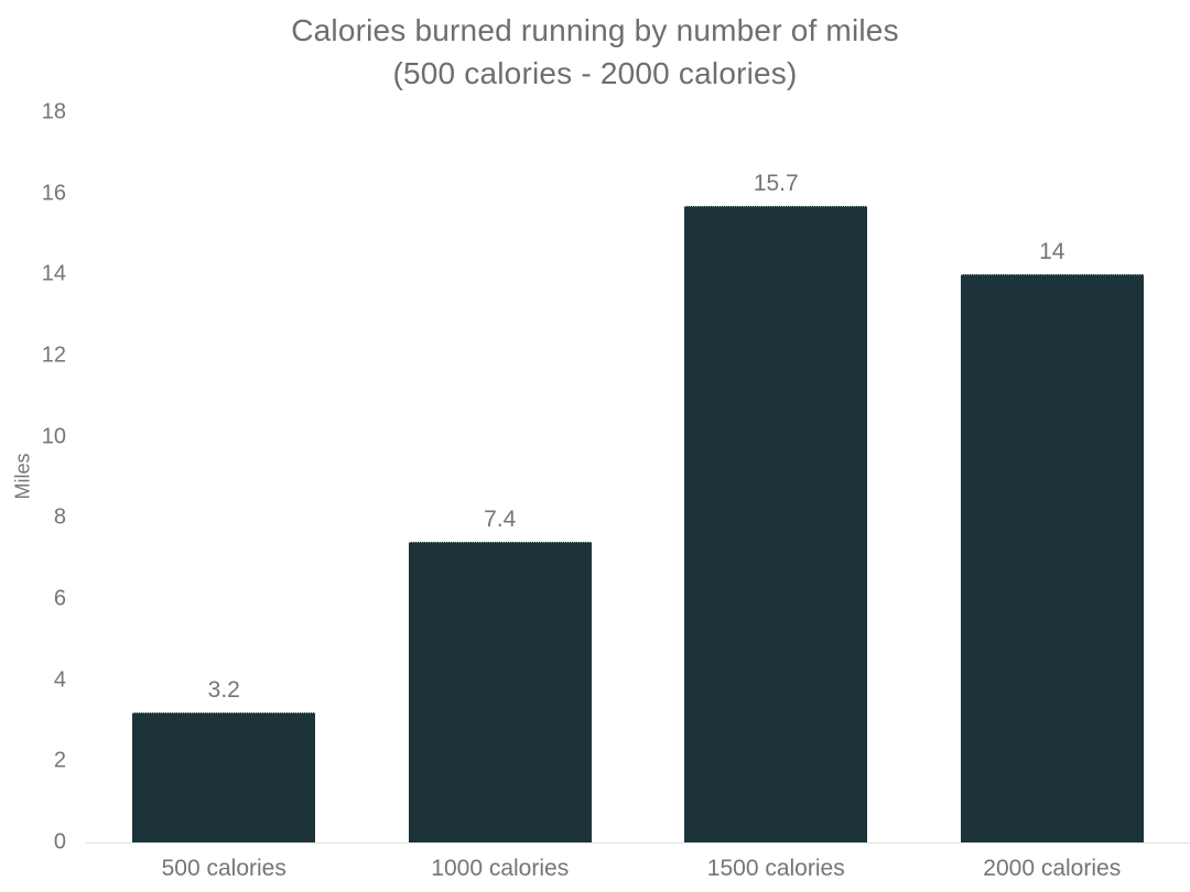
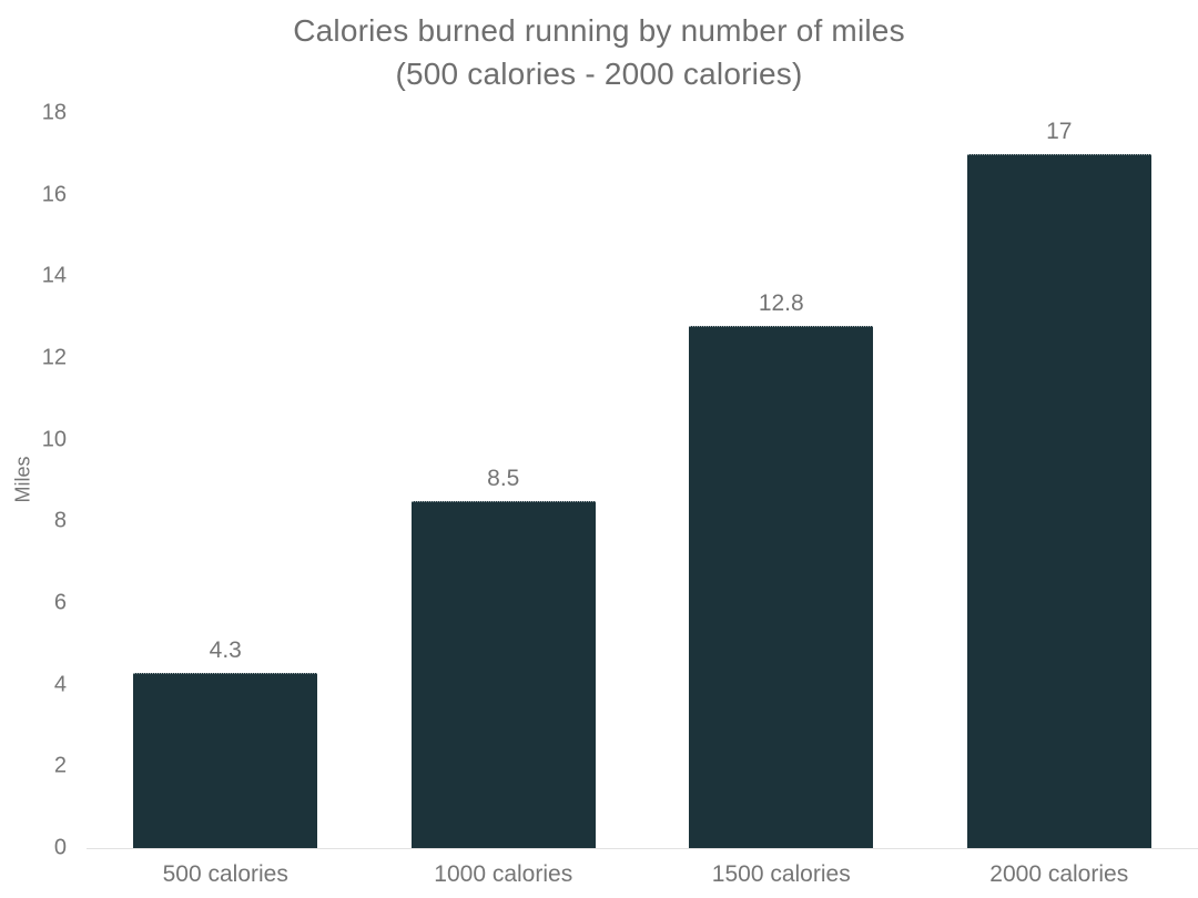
500 calories: 3.2 -> 4.3
1000 calories: 7.4 -> 8.5
1500 calories: 15.7 -> 12.8
2000 calories: 14 -> 17
